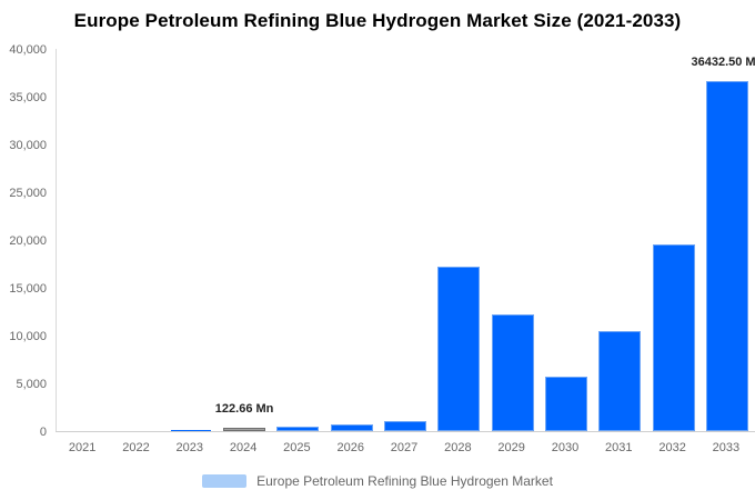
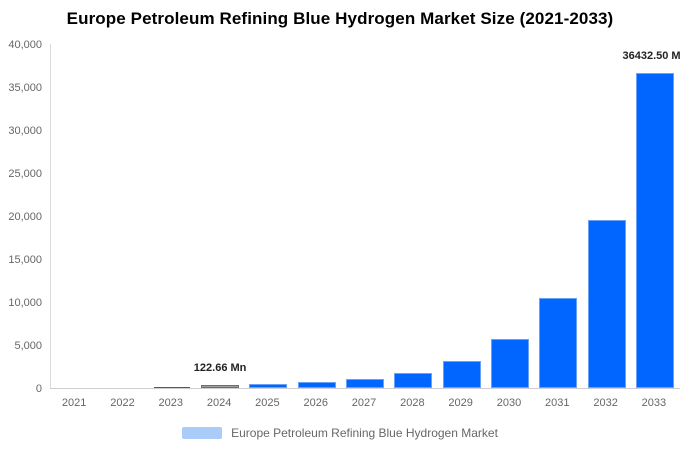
2028: 17000 -> 2000
2029: 12000 -> 3000
